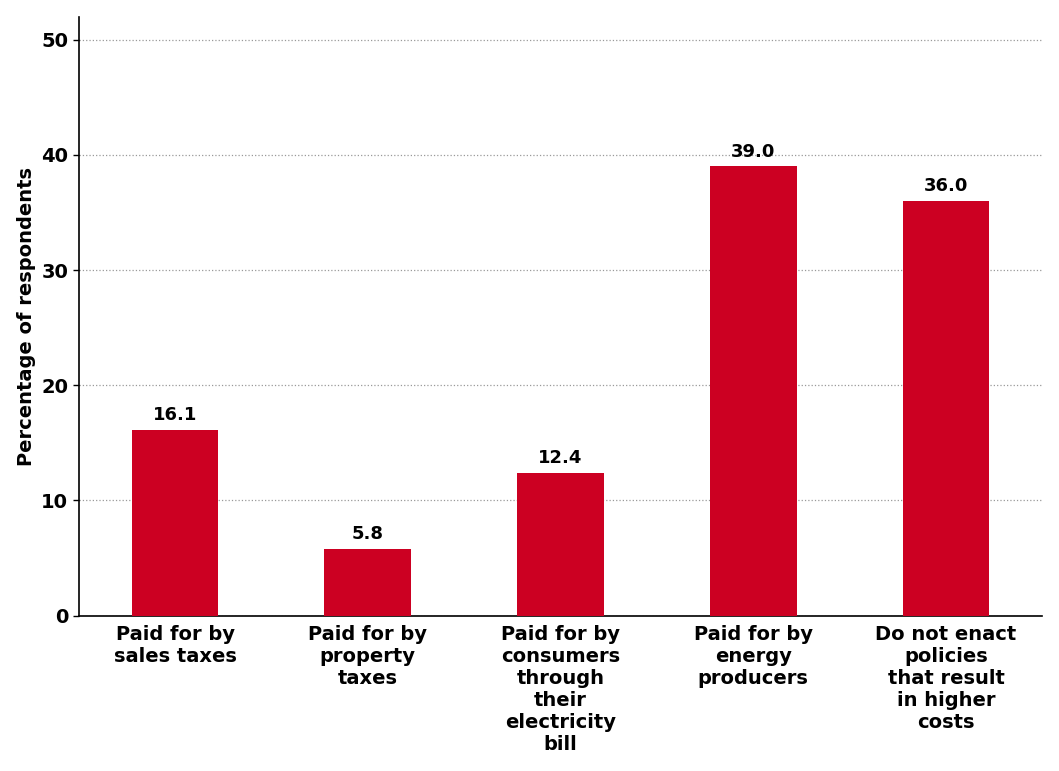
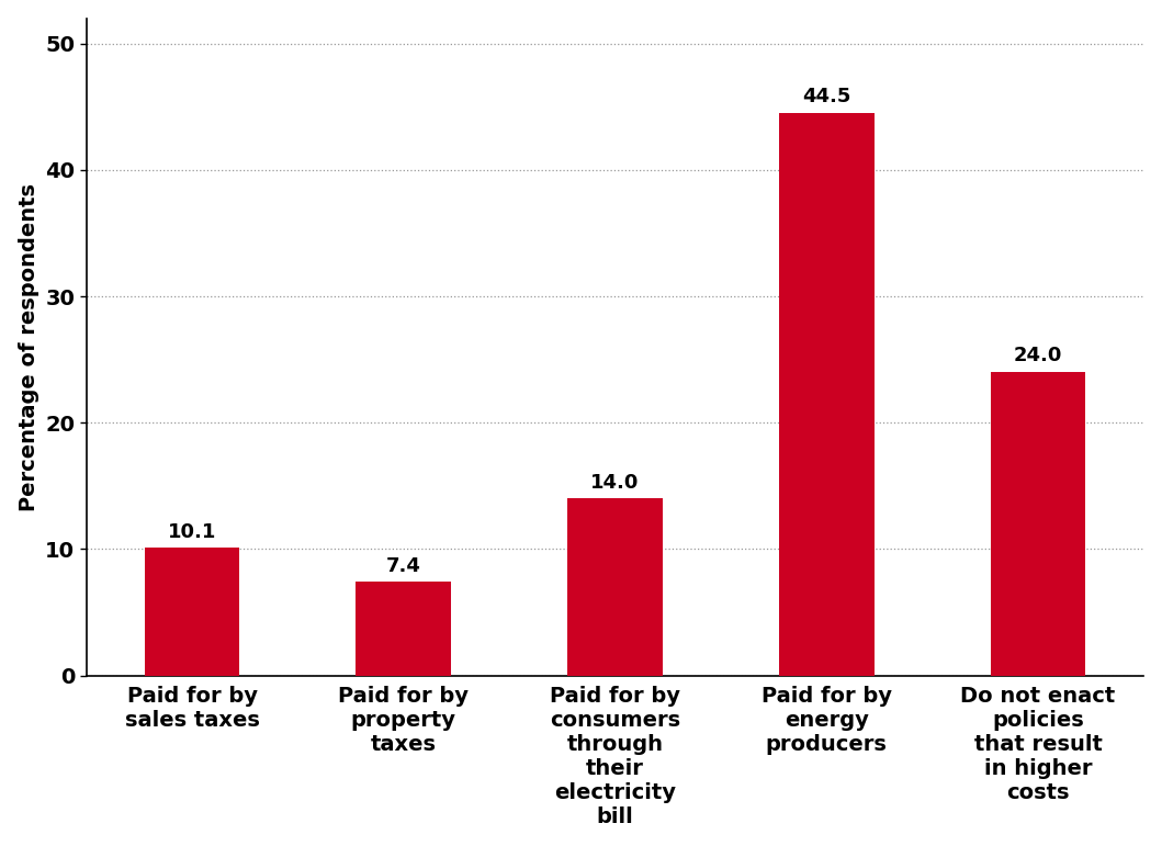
Paid for by sales taxes: 16.1 -> 10.1
Paid for by property taxes: 5.8 -> 7.4
Paid for by consumers through their electricity bill: 12.4 -> 14.0
Paid for by energy producers: 39.0 -> 44.5
Do not enact policies that result in higher costs: 36.0 -> 24.0
